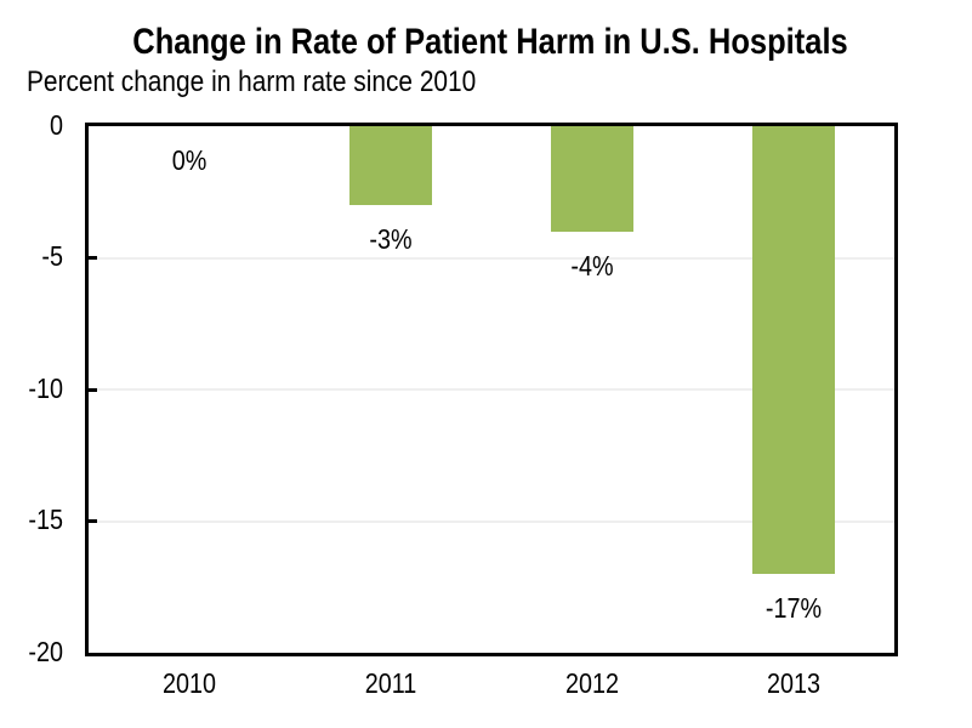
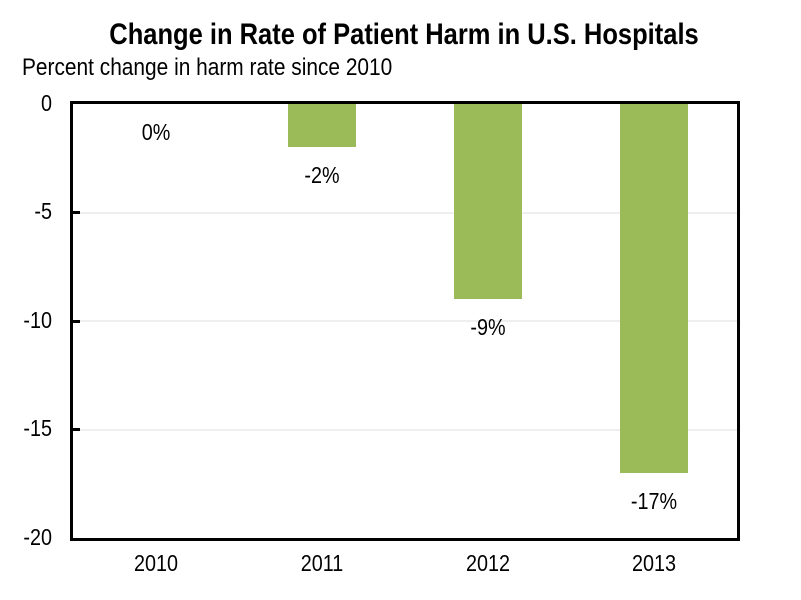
2011: -3% -> -2%
2012: -4% -> -9%
